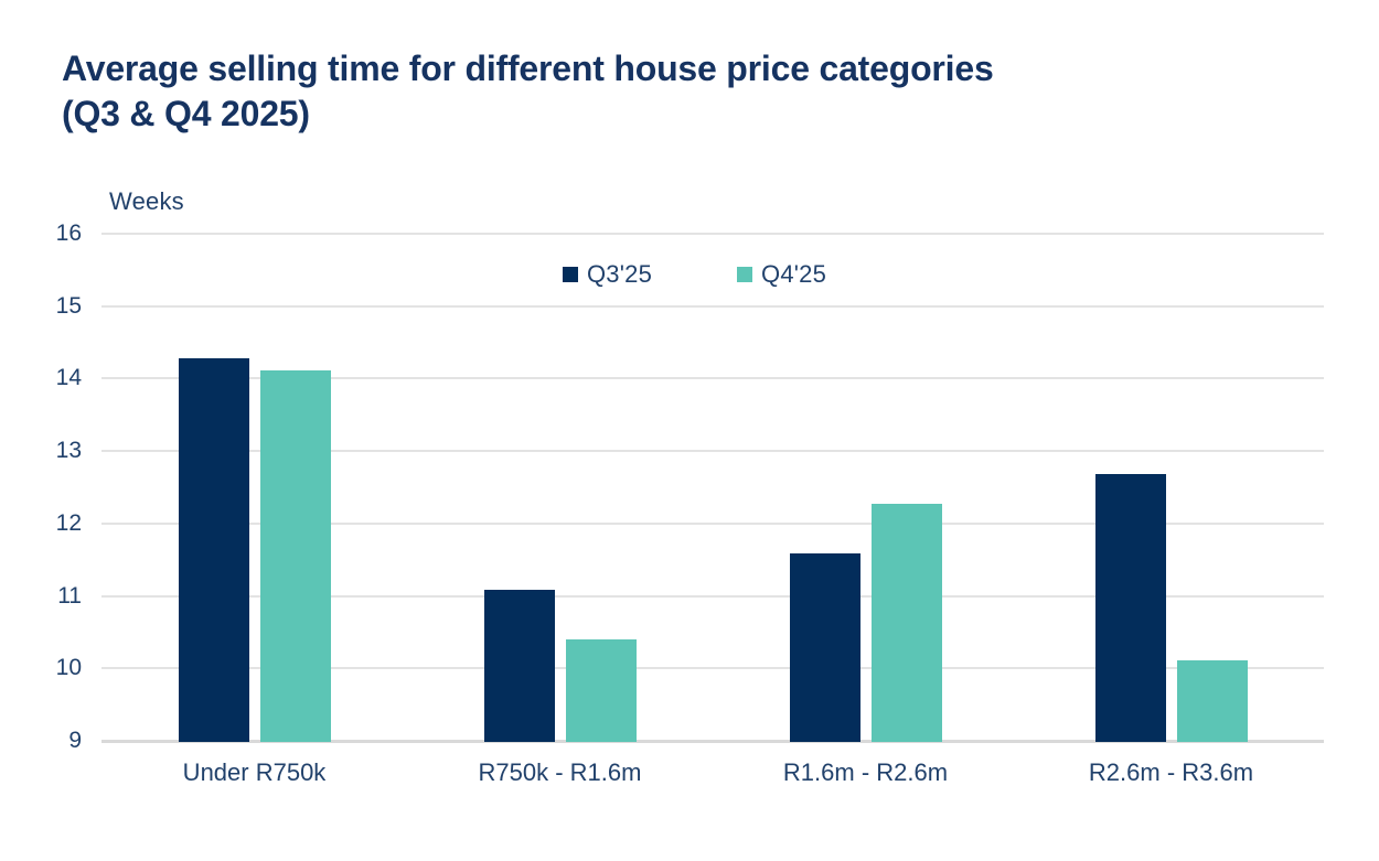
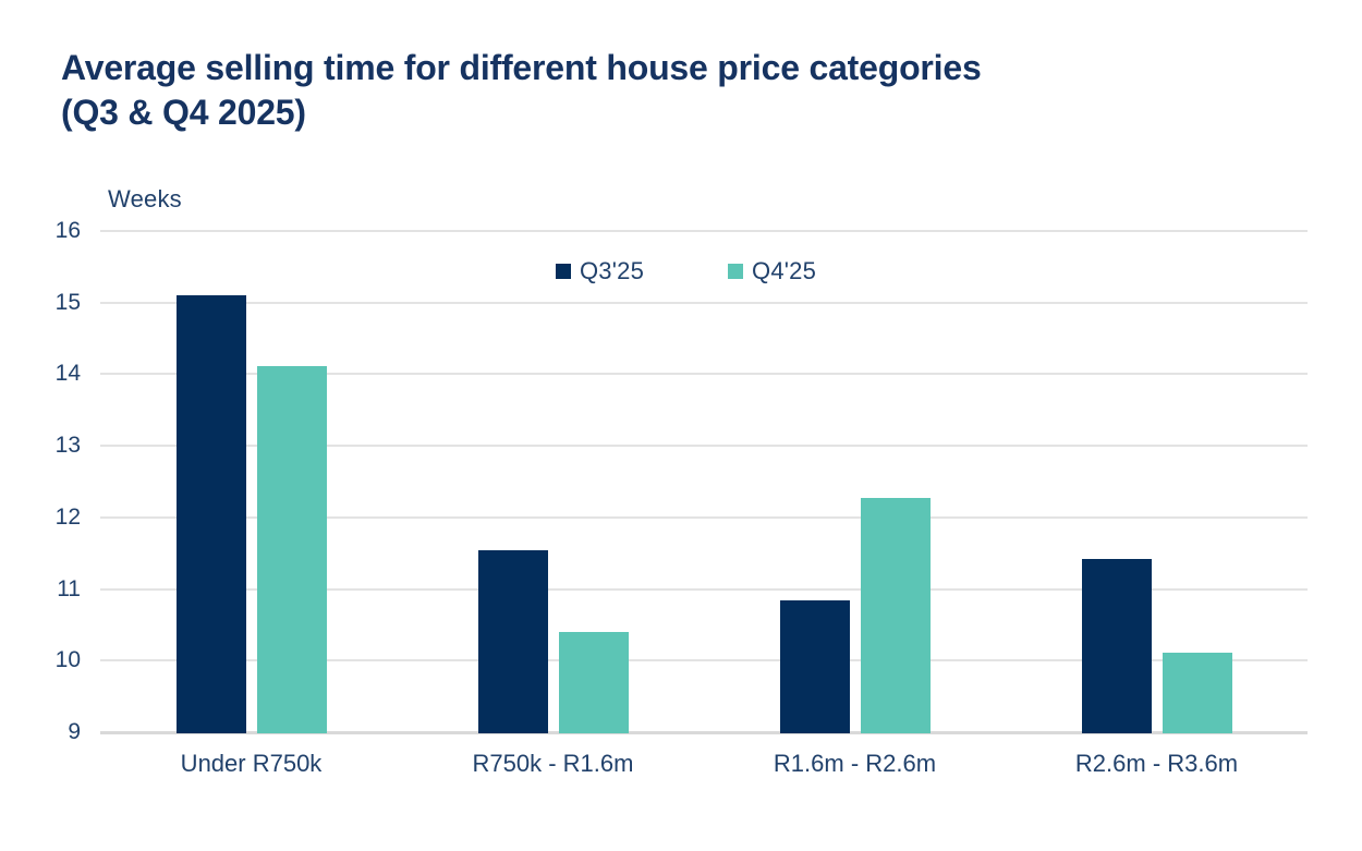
Q3'25/Under R750k: 14.3 -> 15.1
Q3'25/R750k - R1.6m: 11.1 -> 11.6
Q3'25/R1.6m - R2.6m: 11.6 -> 10.9
Q3'25/R2.6m - R3.6m: 12.7 -> 11.4
